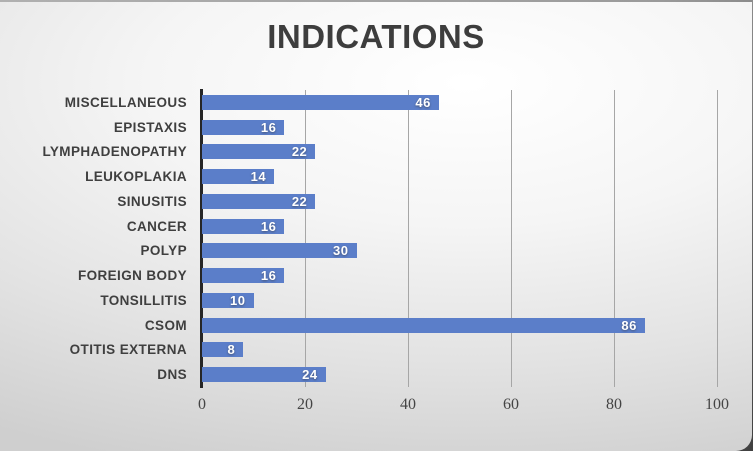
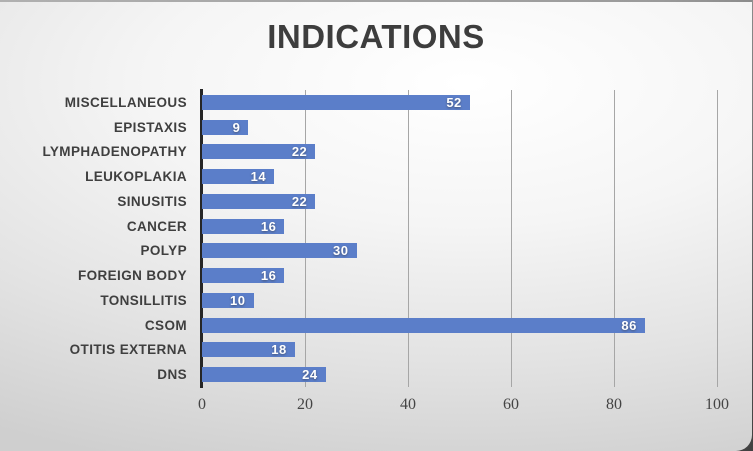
MISCELLANEOUS: 46 -> 52
EPISTAXIS: 16 -> 9
OTITIS EXTERNA: 8 -> 18
